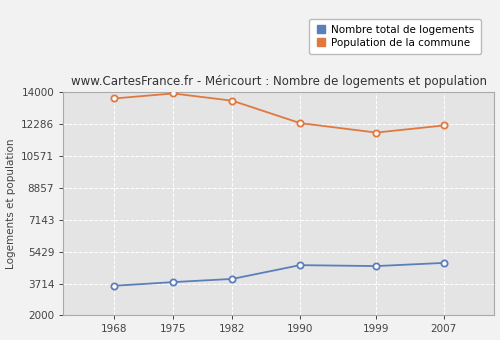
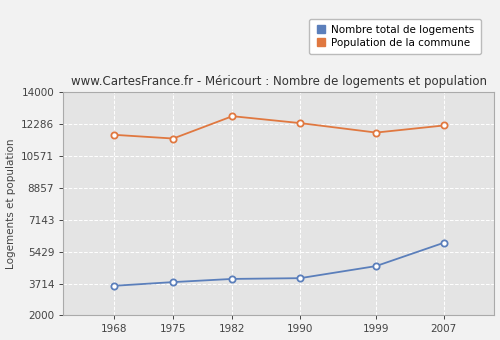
Population de la commune/1968: 13600 -> 11700
Population de la commune/1975: 13900 -> 11500
Population de la commune/1982: 13500 -> 12700
Nombre total de logements/1990: 4700 -> 4000
Nombre total de logements/2007: 4800 -> 5900
